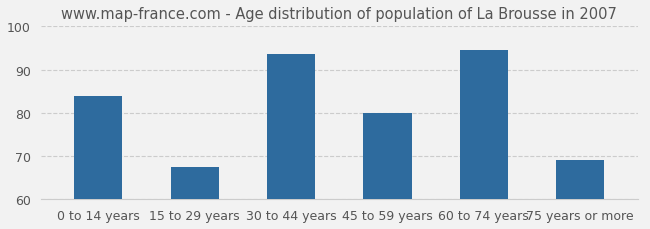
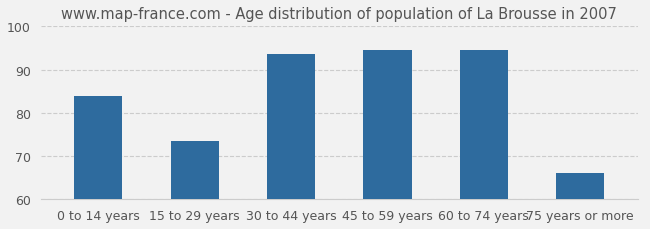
15 to 29 years: 67.5 -> 73.5
45 to 59 years: 80.0 -> 94.5
75 years or more: 69.0 -> 66.0
